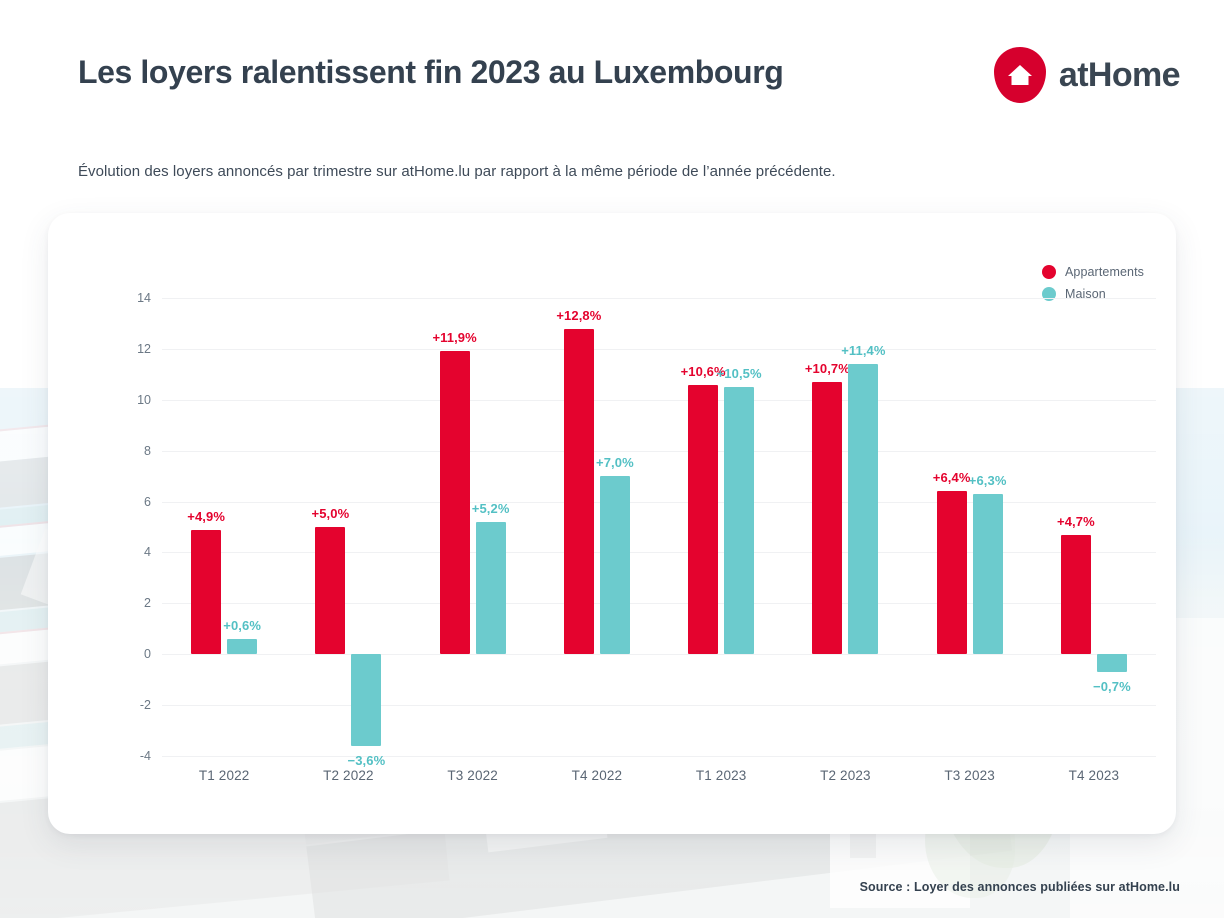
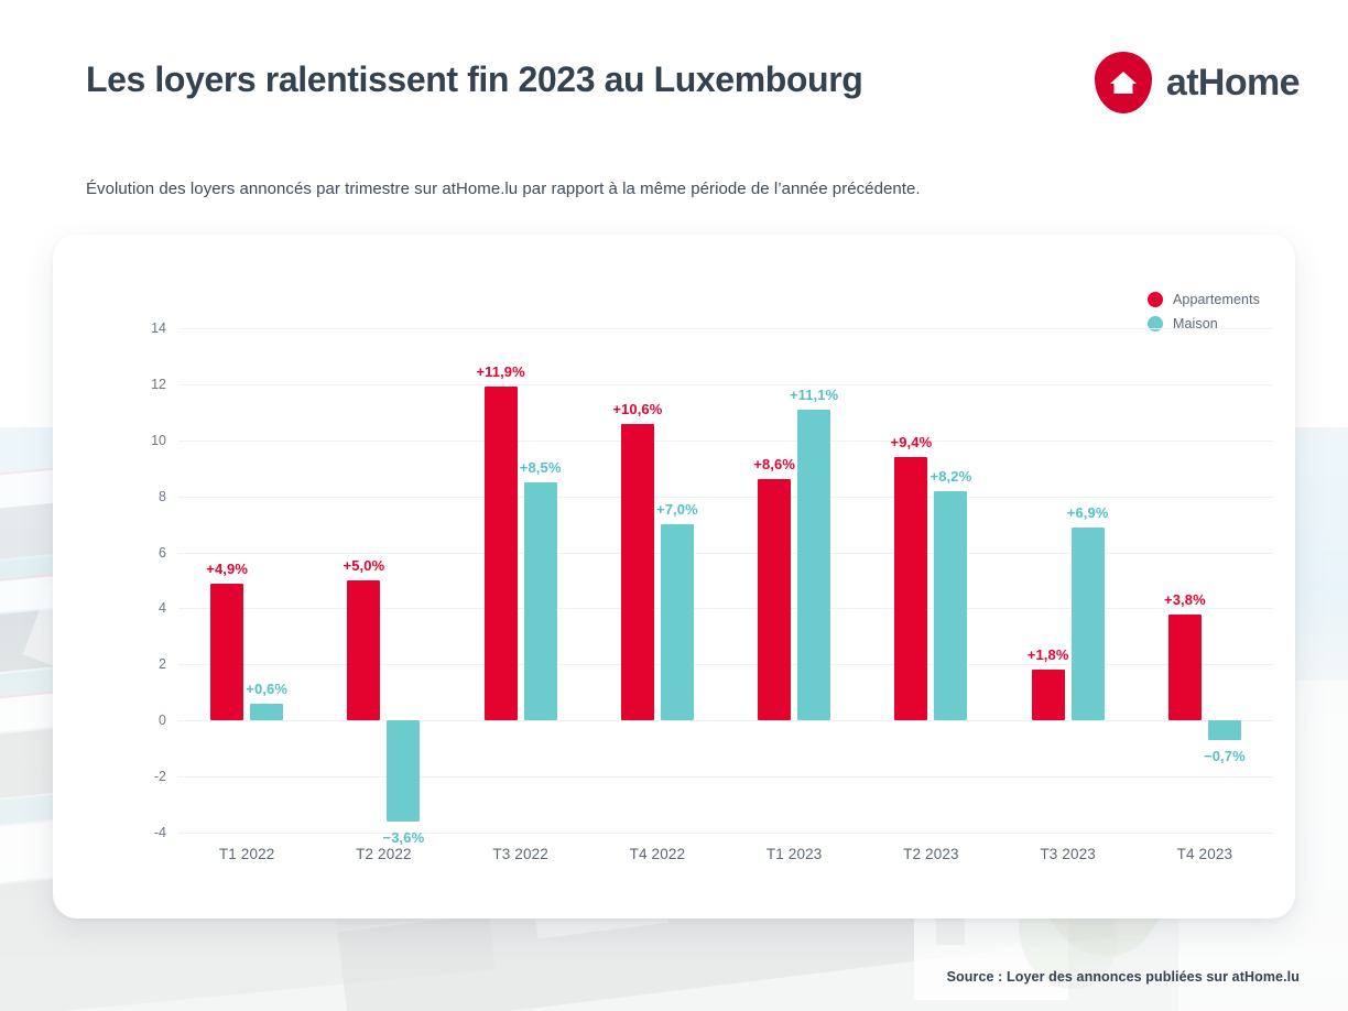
Maison/T3 2022: +5,2% -> +8,5%
Appartements/T4 2022: +12,8% -> +10,6%
Appartements/T1 2023: +10,6% -> +8,6%
Maison/T1 2023: +10,5% -> +11,1%
Appartements/T2 2023: +10,7% -> +9,4%
Maison/T2 2023: +11,4% -> +8,2%
Appartements/T3 2023: +6,4% -> +1,8%
Maison/T3 2023: +6,3% -> +6,9%
Appartements/T4 2023: +4,7% -> +3,8%
